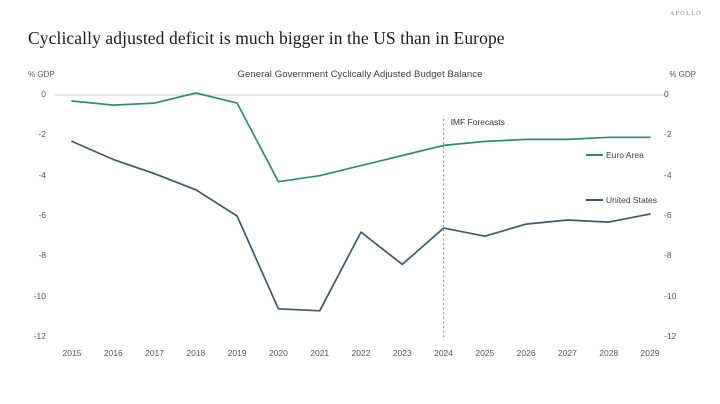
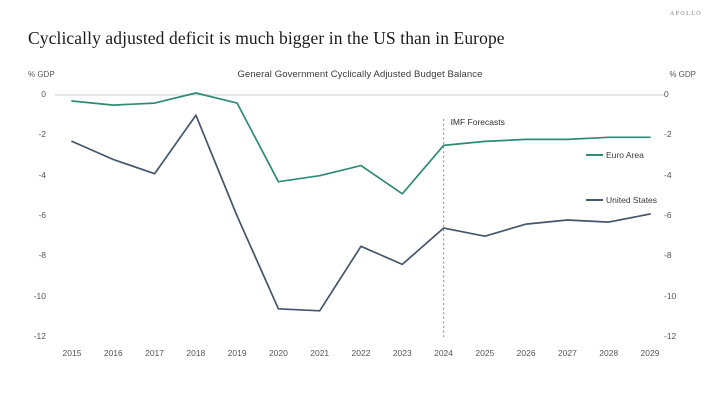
United States/2018: -4.7 -> -1.0
United States/2022: -6.8 -> -7.5
Euro Area/2023: -3.0 -> -4.9
